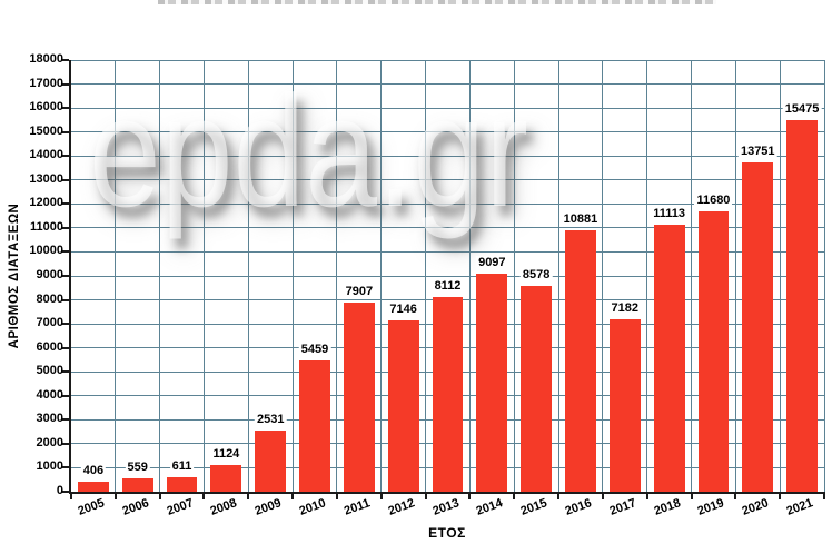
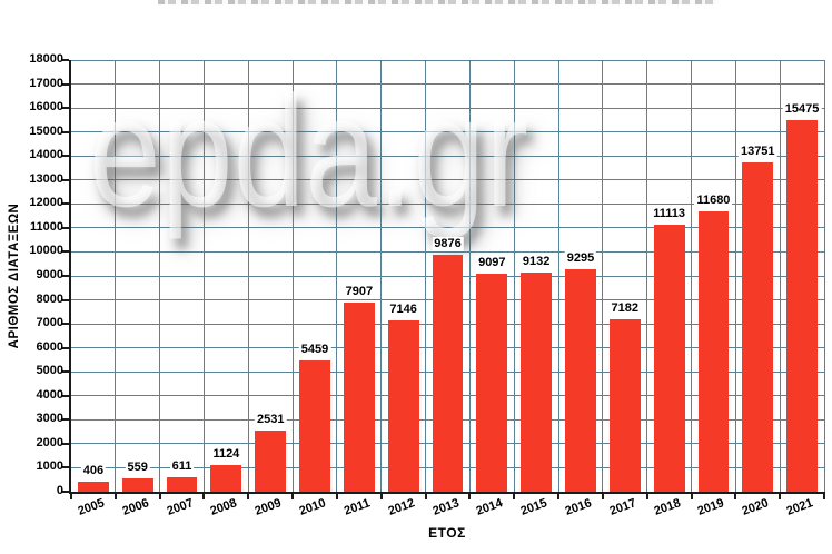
2013: 8112 -> 9876
2015: 8578 -> 9132
2016: 10881 -> 9295
